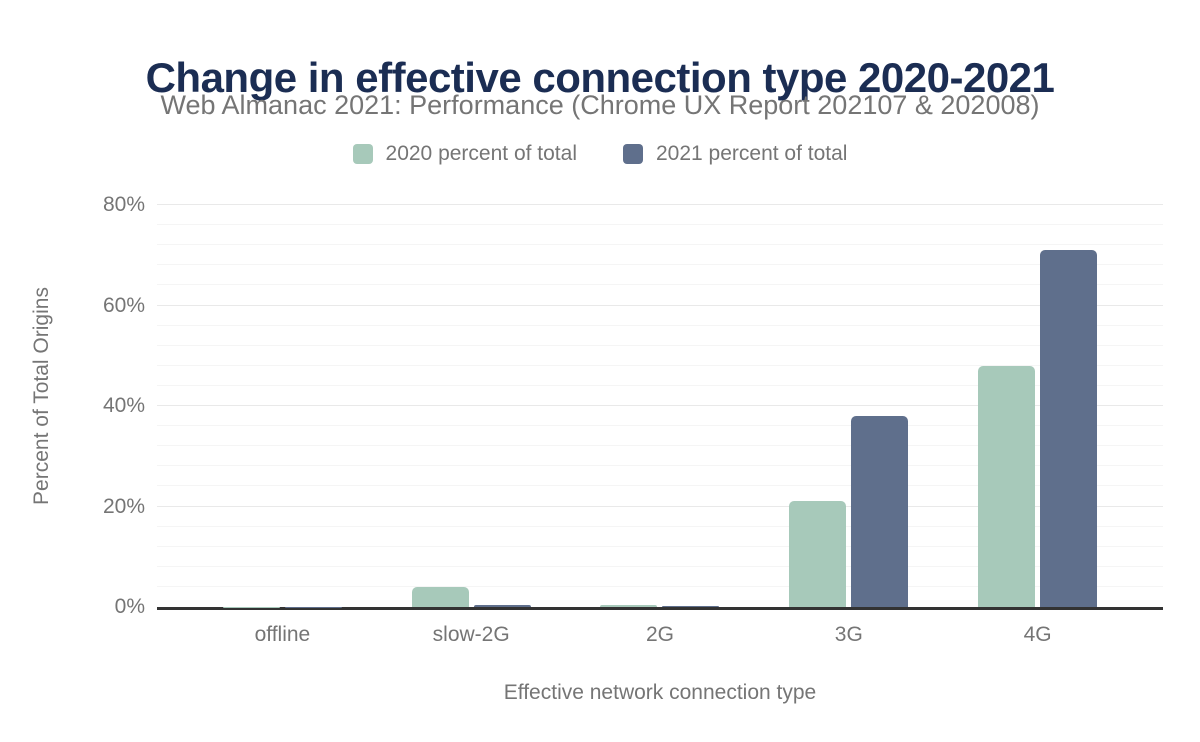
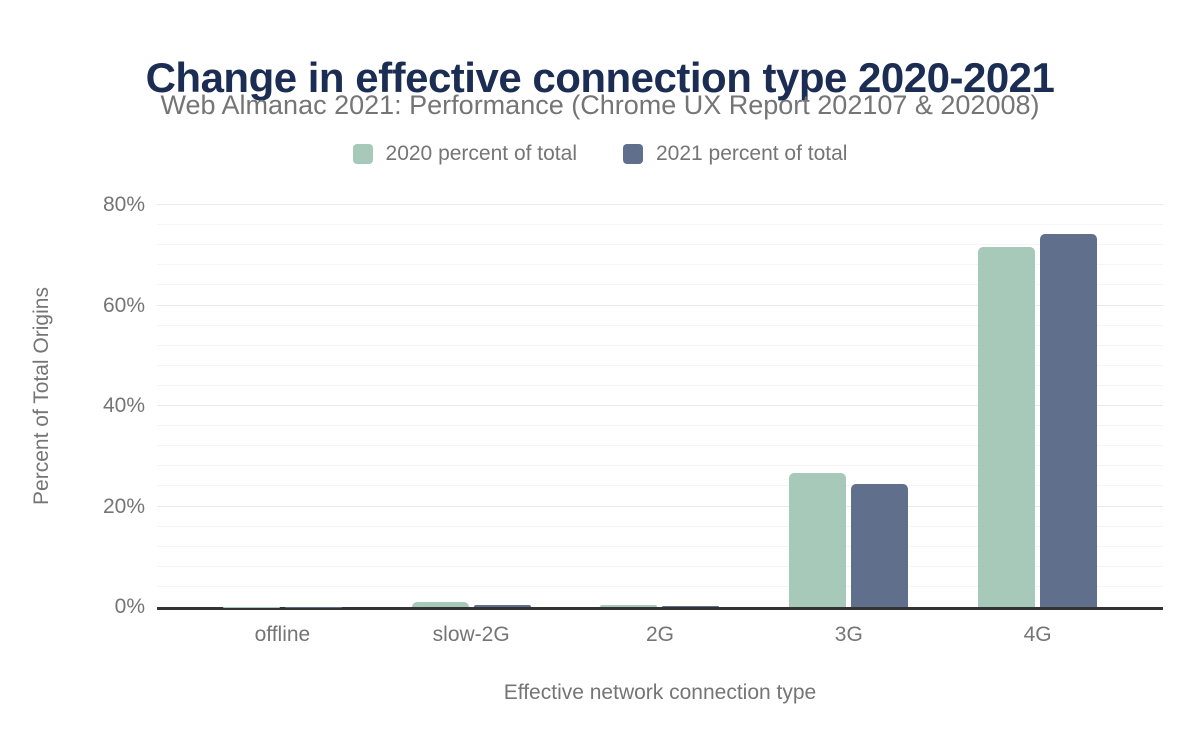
2020 percent of total/slow-2G: 4% -> 1%
2020 percent of total/3G: 21% -> 27%
2021 percent of total/3G: 38% -> 24%
2020 percent of total/4G: 48% -> 72%
2021 percent of total/4G: 71% -> 74%
